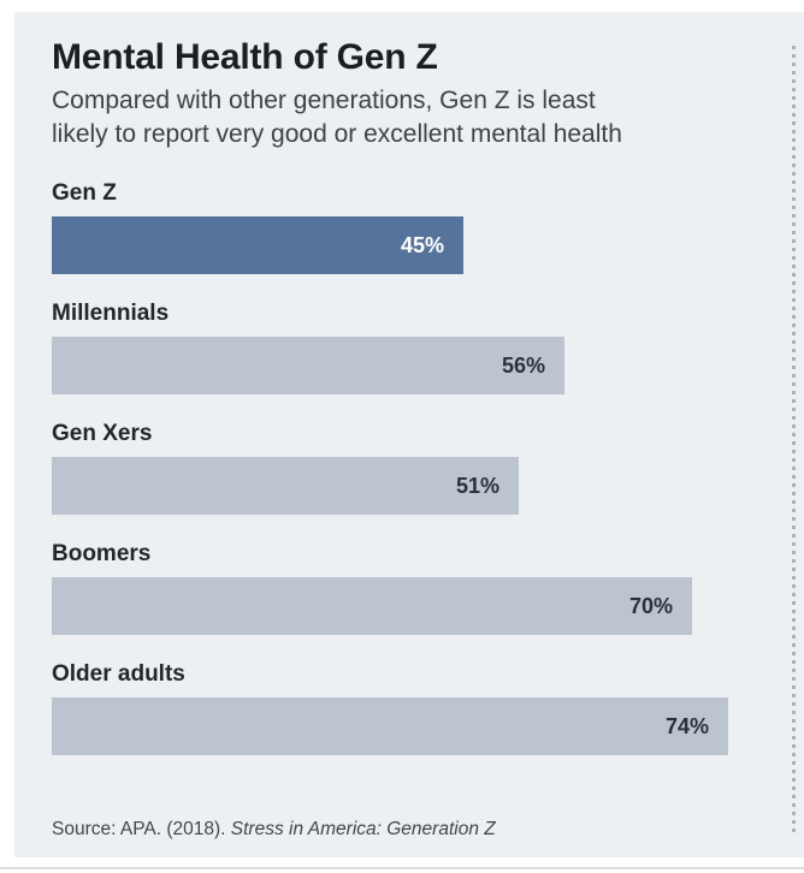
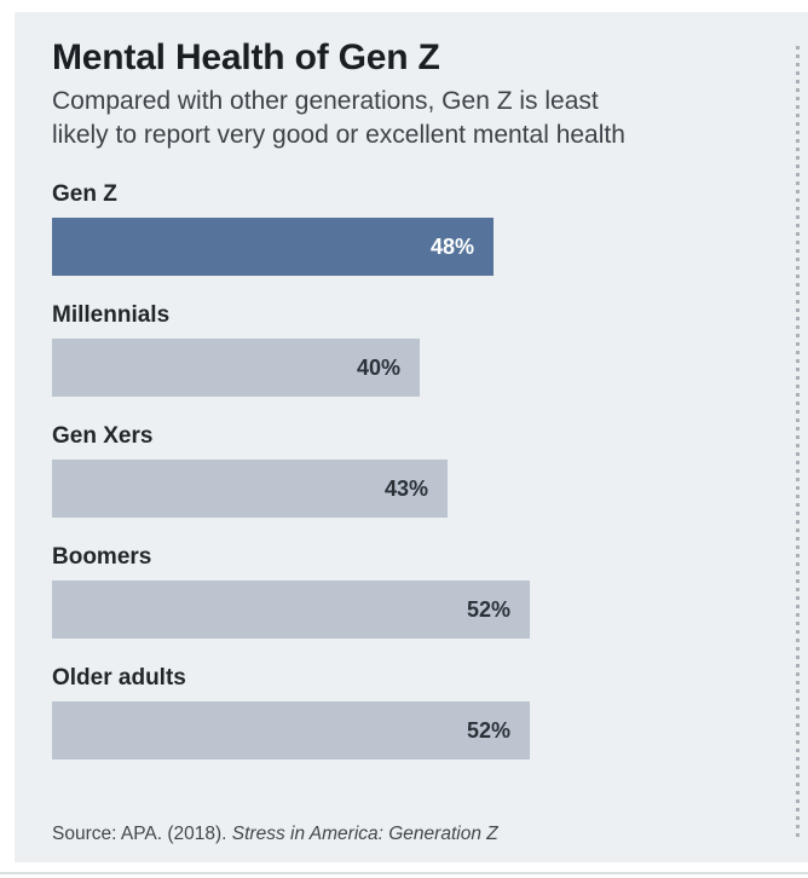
Gen Z: 45% -> 48%
Millennials: 56% -> 40%
Gen Xers: 51% -> 43%
Boomers: 70% -> 52%
Older adults: 74% -> 52%
